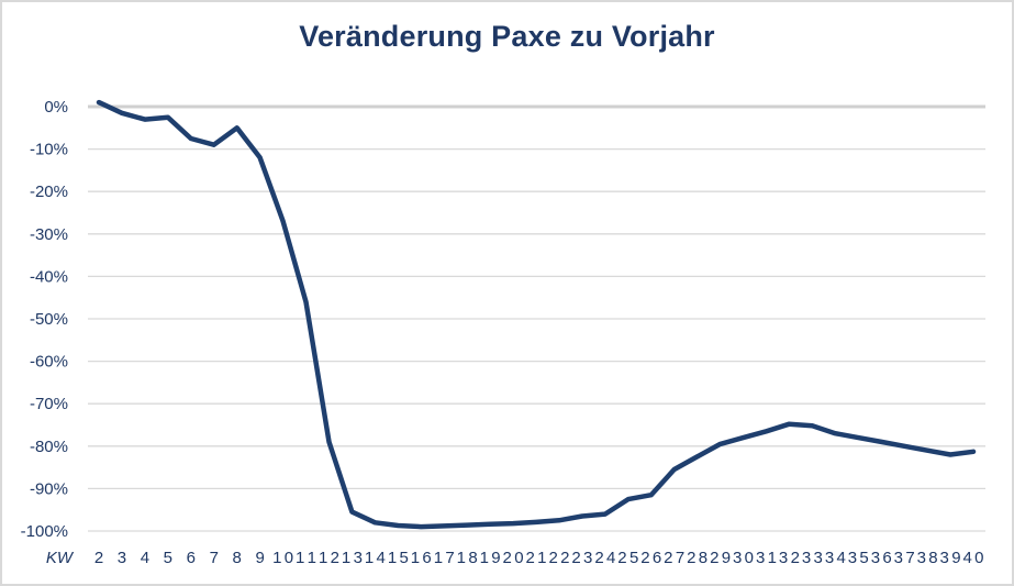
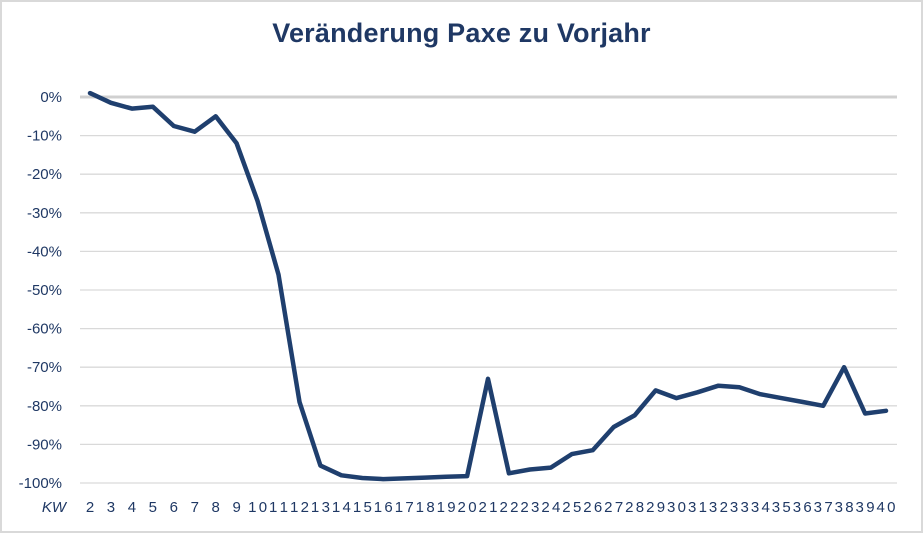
21: -98% -> -73%
29: -80% -> -76%
38: -81% -> -70%
